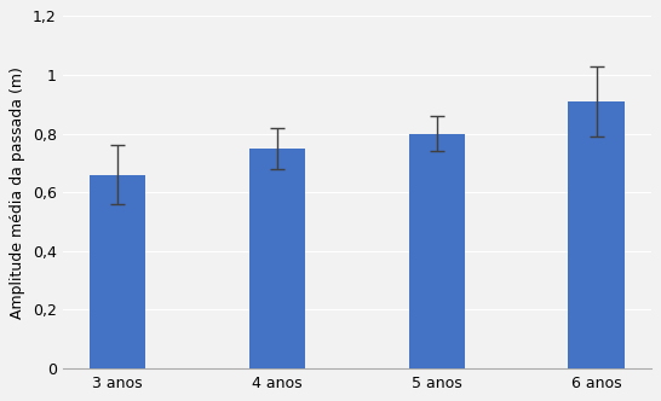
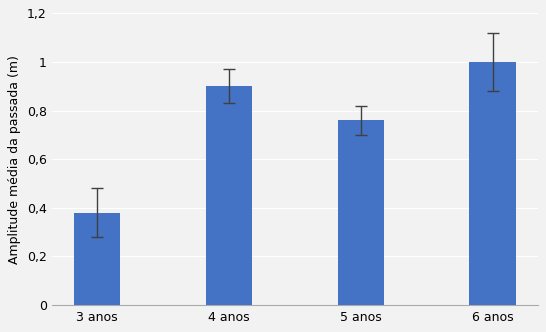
3 anos: 0,66 -> 0,38
4 anos: 0,75 -> 0,90
5 anos: 0,80 -> 0,76
6 anos: 0,91 -> 1,00
